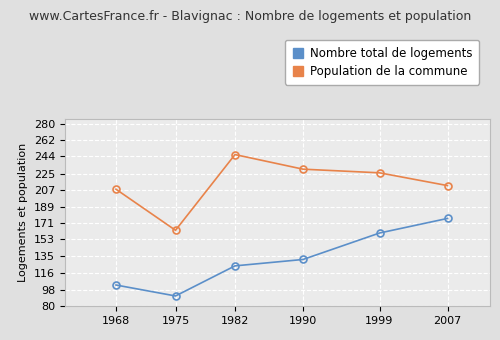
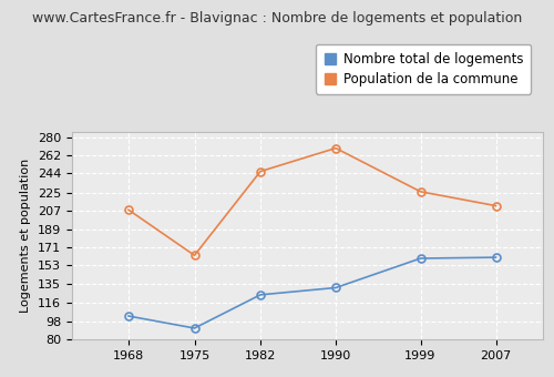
Population de la commune/1990: 230 -> 269
Nombre total de logements/2007: 176 -> 161
